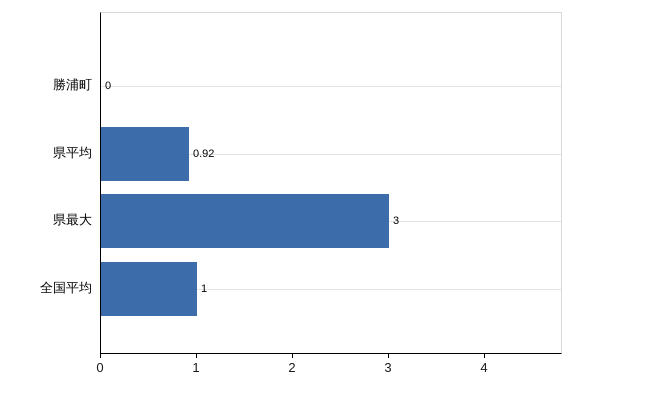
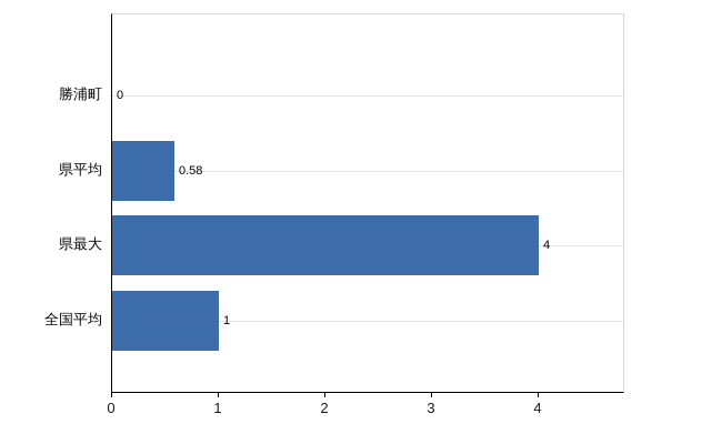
県平均: 0.92 -> 0.58
県最大: 3 -> 4
